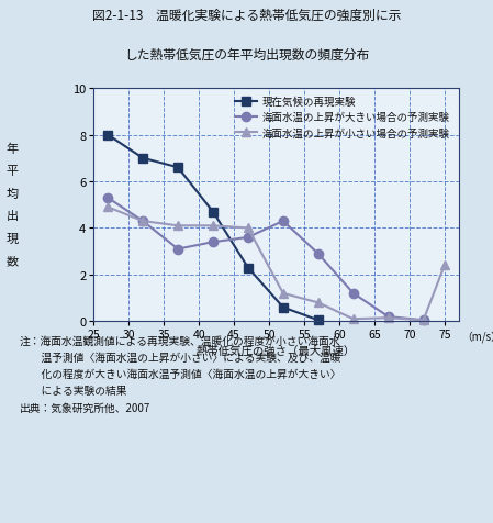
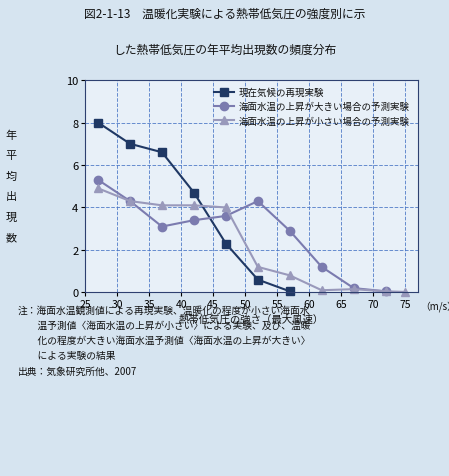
海面水温の上昇が小さい場合の予測実験/75: 2.40 -> 0.02
